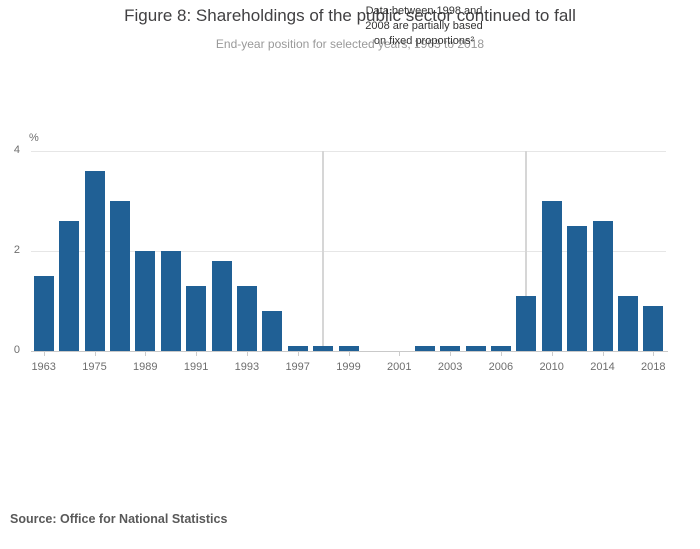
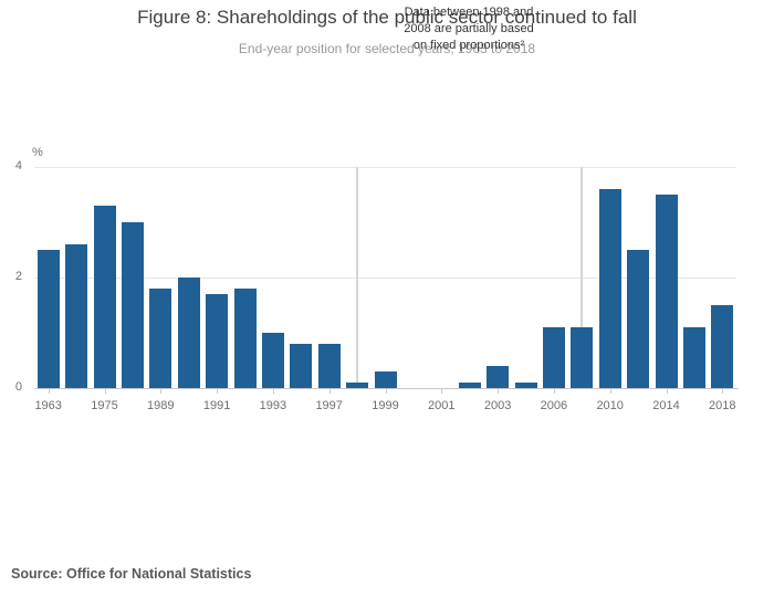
1963: 1.5 -> 2.5
1975: 3.6 -> 3.3
1989: 2.0 -> 1.8
1991: 1.3 -> 1.7
1993: 1.3 -> 1.0
1997: 0.1 -> 0.8
1999: 0.1 -> 0.3
2003: 0.1 -> 0.4
2006: 0.1 -> 1.1
2010: 3.0 -> 3.6
2014: 2.6 -> 3.5
2018: 0.9 -> 1.5
